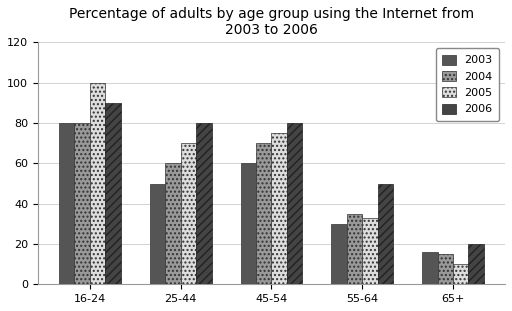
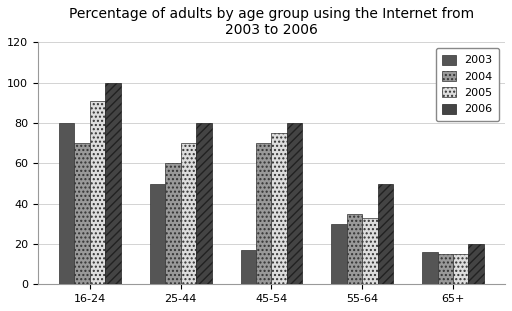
2004/16-24: 80 -> 70
2005/16-24: 100 -> 91
2006/16-24: 90 -> 100
2003/45-54: 60 -> 17
2005/65+: 10 -> 15
